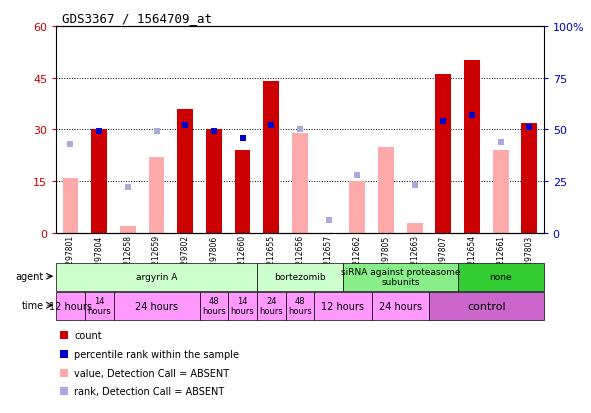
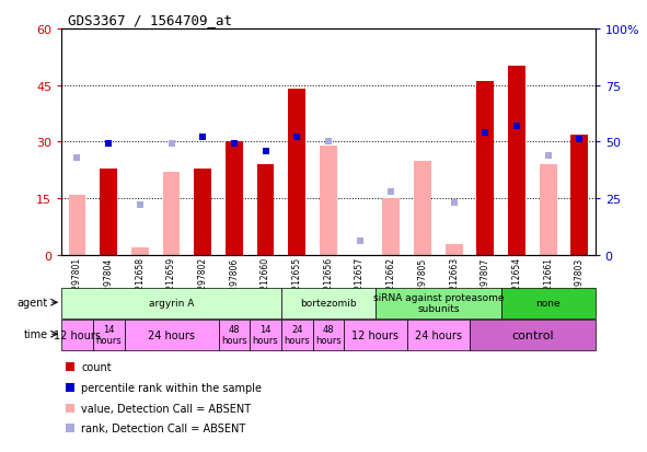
GSM297804: 30 -> 23
GSM297802: 36 -> 23
